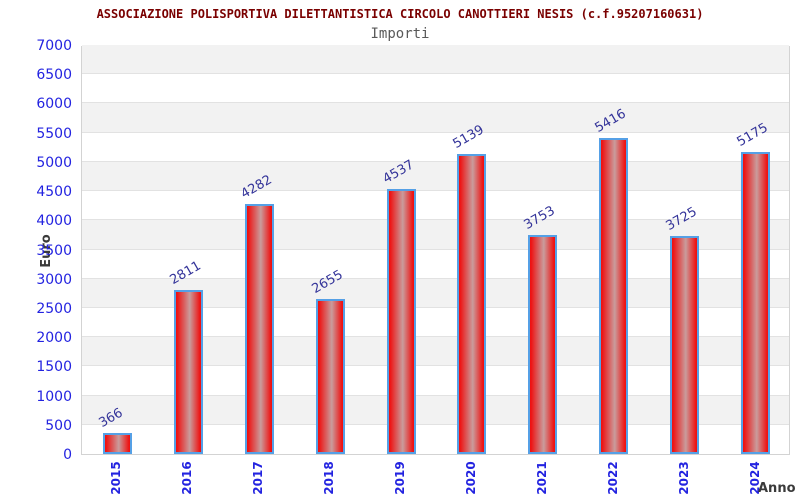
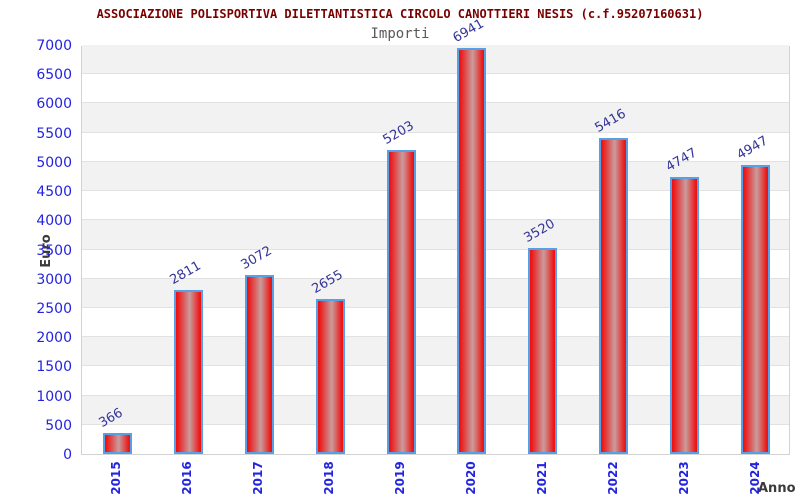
2017: 4282 -> 3072
2019: 4537 -> 5203
2020: 5139 -> 6941
2021: 3753 -> 3520
2023: 3725 -> 4747
2024: 5175 -> 4947
